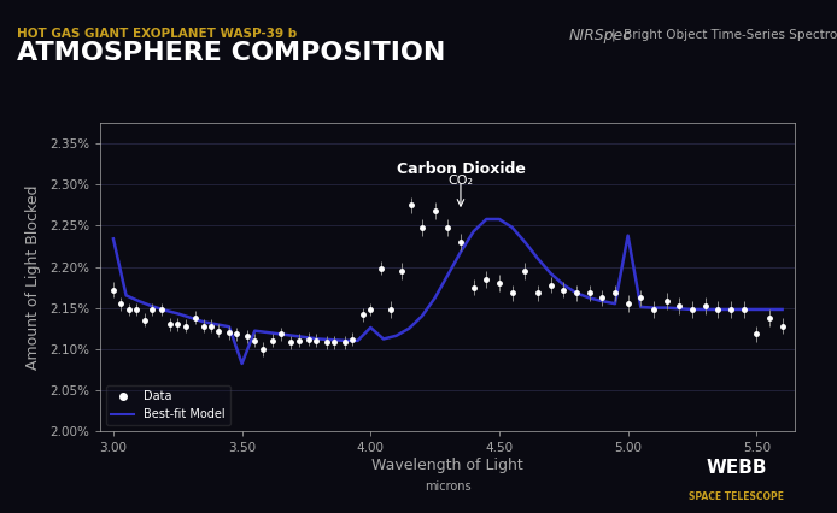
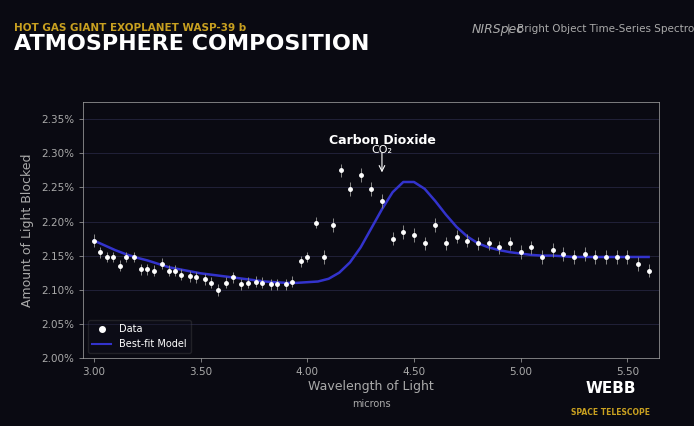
Best-fit Model/3.00: 2.234% -> 2.172%
Best-fit Model/3.50: 2.082% -> 2.124%
Best-fit Model/4.00: 2.126% -> 2.111%
Best-fit Model/5.00: 2.238% -> 2.153%
Data/5.50: 2.118% -> 2.148%
